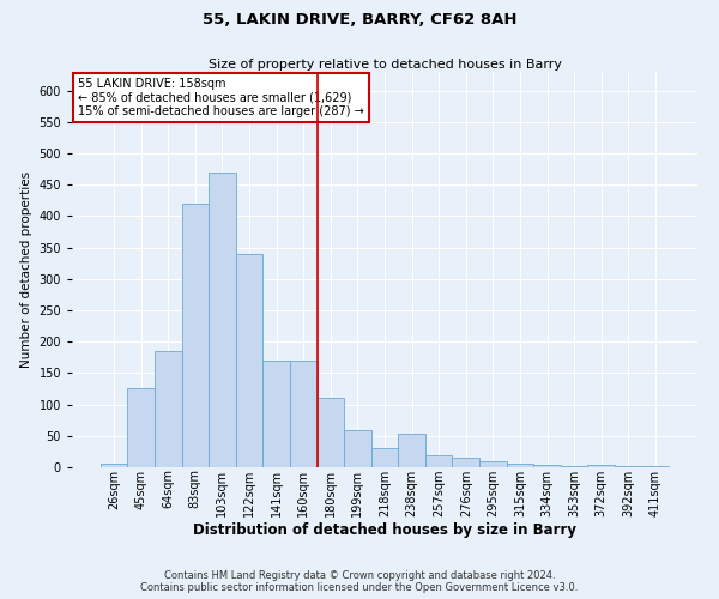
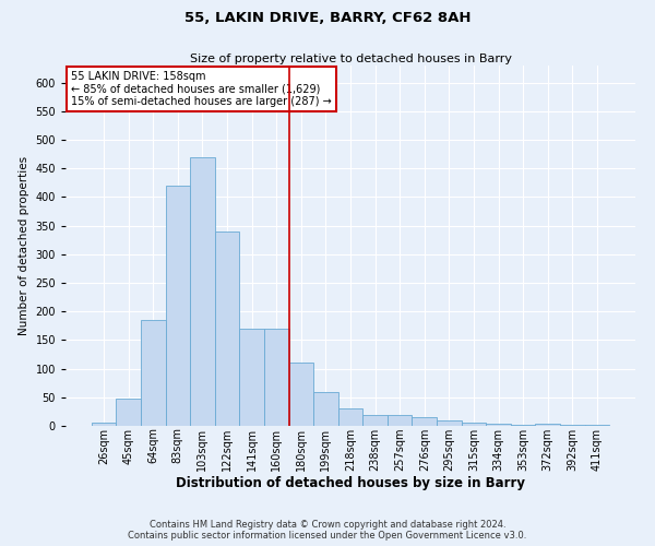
45sqm: 126 -> 48
238sqm: 54 -> 20
